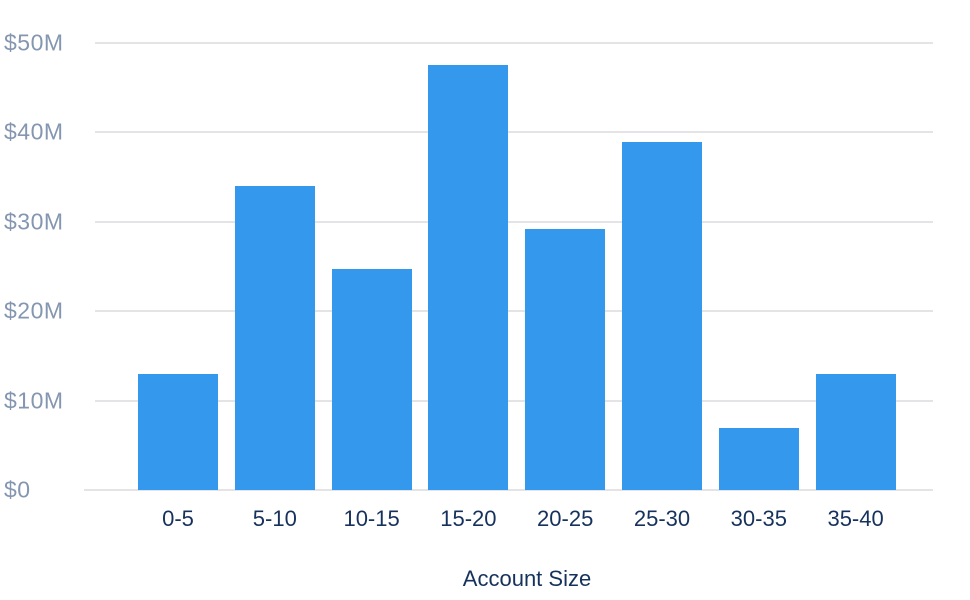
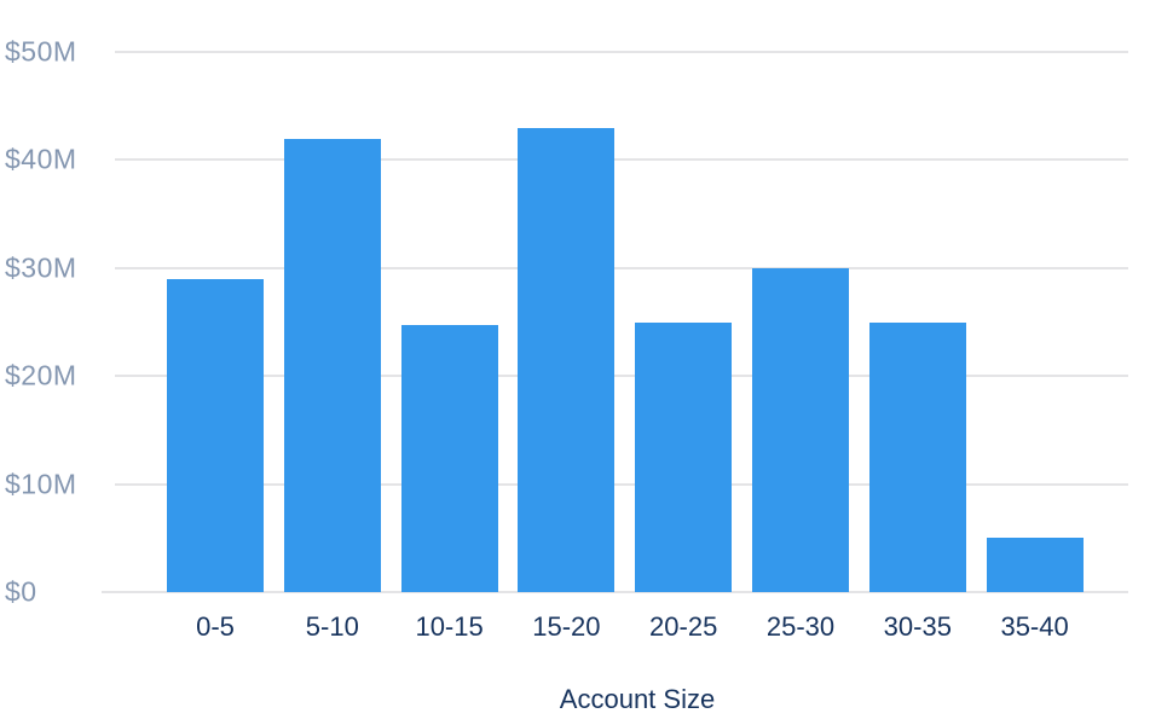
0-5: $13M -> $29M
5-10: $34M -> $42M
15-20: $48M -> $43M
20-25: $29M -> $25M
25-30: $39M -> $30M
30-35: $7M -> $25M
35-40: $13M -> $5M
